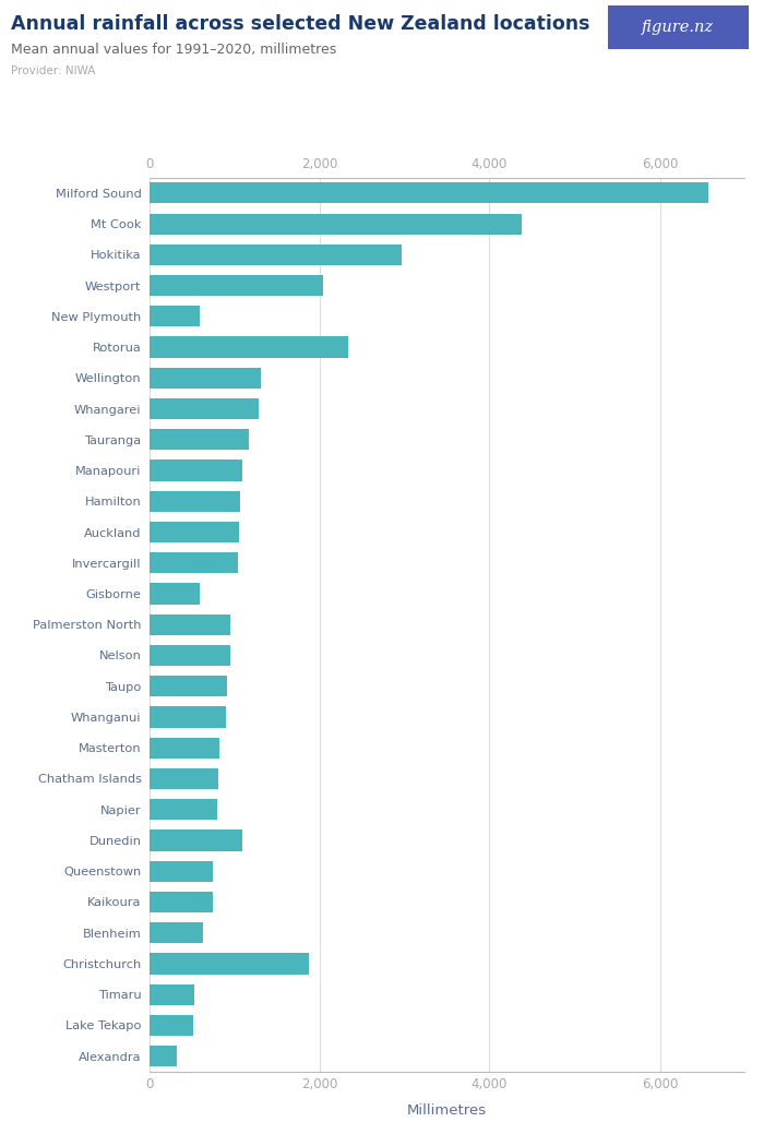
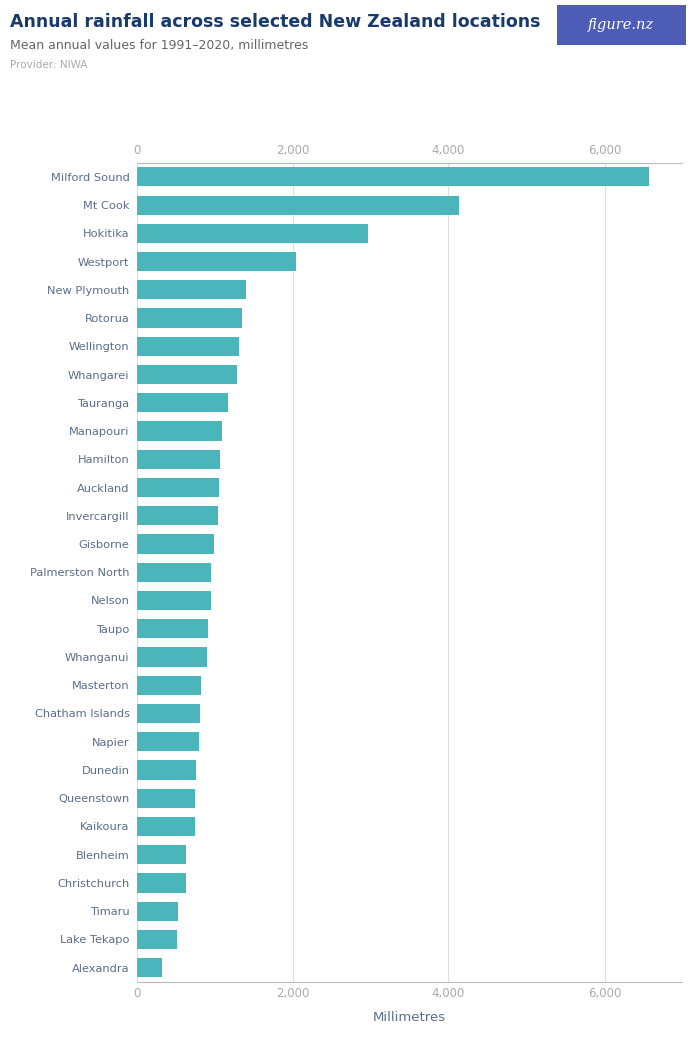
Mt Cook: 4,380 -> 4,140
New Plymouth: 600 -> 1,400
Rotorua: 2,340 -> 1,350
Gisborne: 600 -> 990
Dunedin: 1,100 -> 770
Christchurch: 1,880 -> 630
